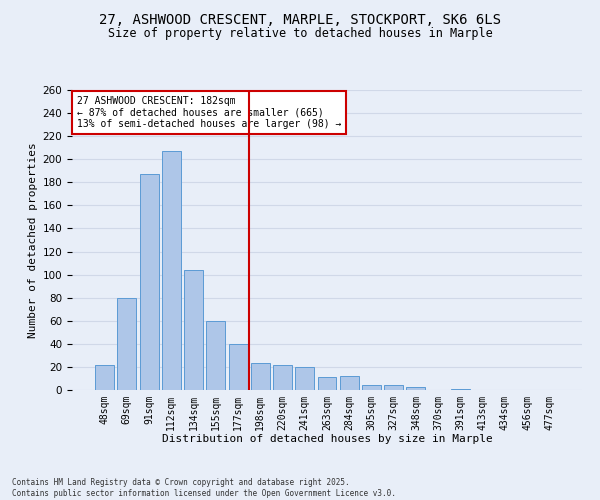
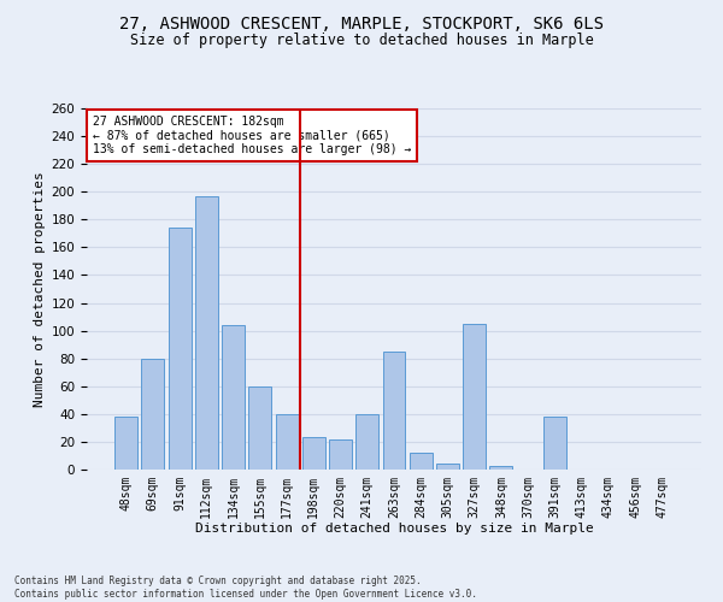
48sqm: 22 -> 38
91sqm: 187 -> 174
112sqm: 207 -> 197
241sqm: 20 -> 40
263sqm: 11 -> 85
327sqm: 4 -> 105
391sqm: 1 -> 38
